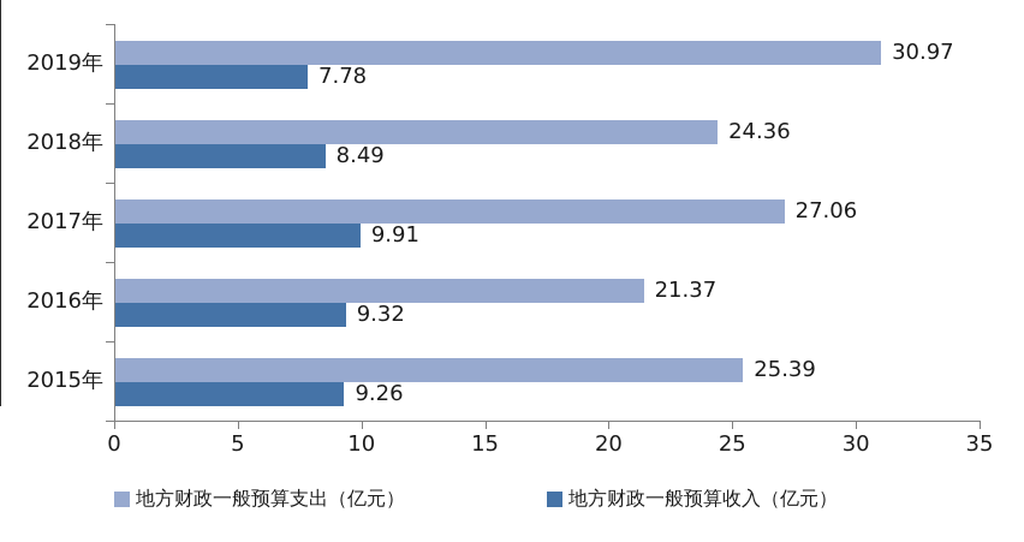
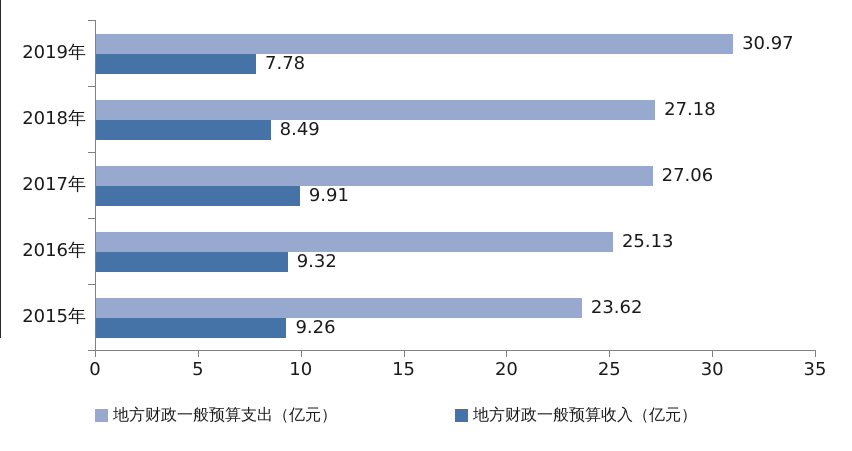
地方财政一般预算支出（亿元）/2018年: 24.36 -> 27.18
地方财政一般预算支出（亿元）/2016年: 21.37 -> 25.13
地方财政一般预算支出（亿元）/2015年: 25.39 -> 23.62
